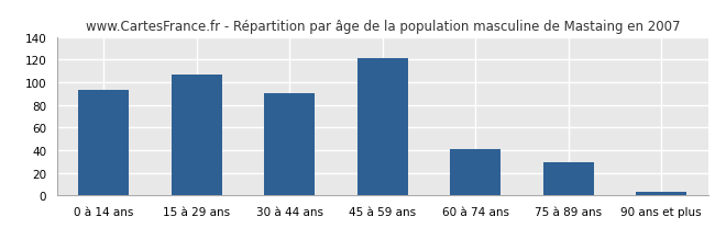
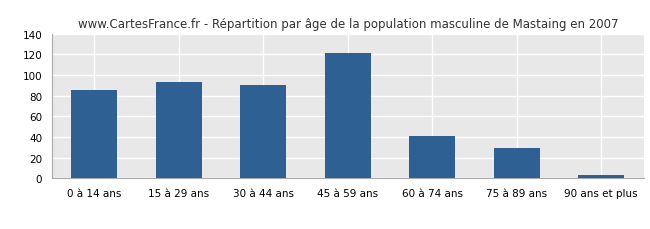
0 à 14 ans: 93 -> 85
15 à 29 ans: 107 -> 93
